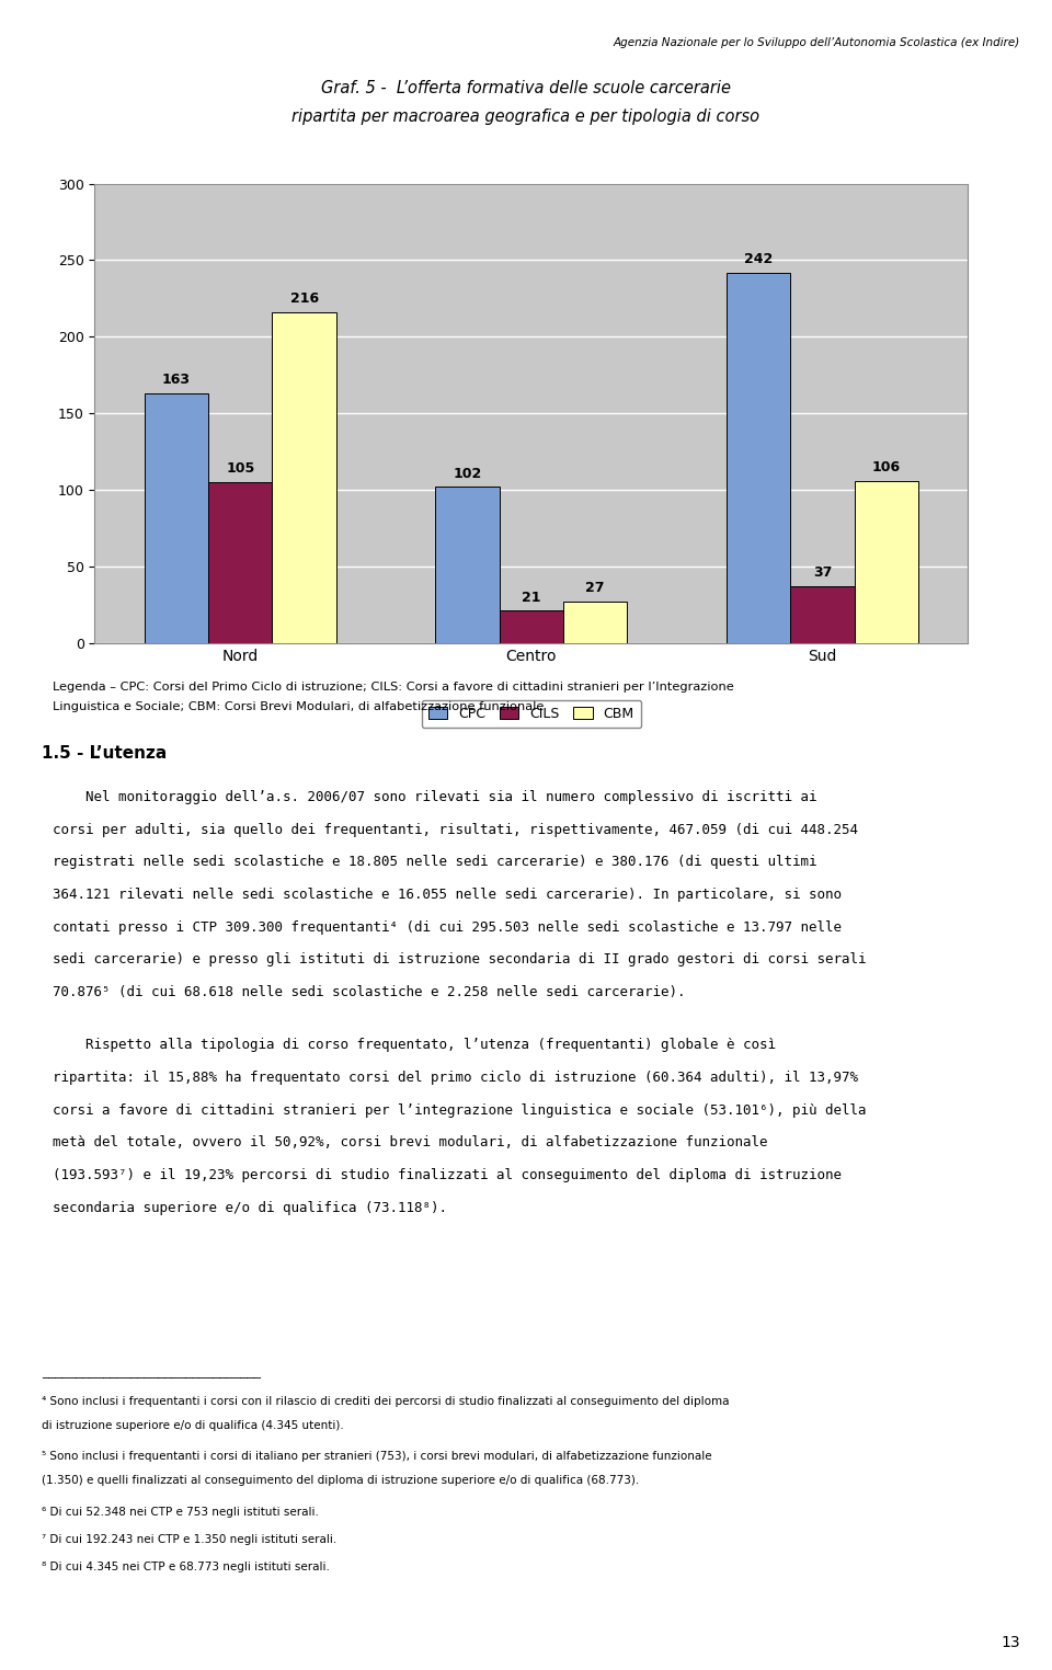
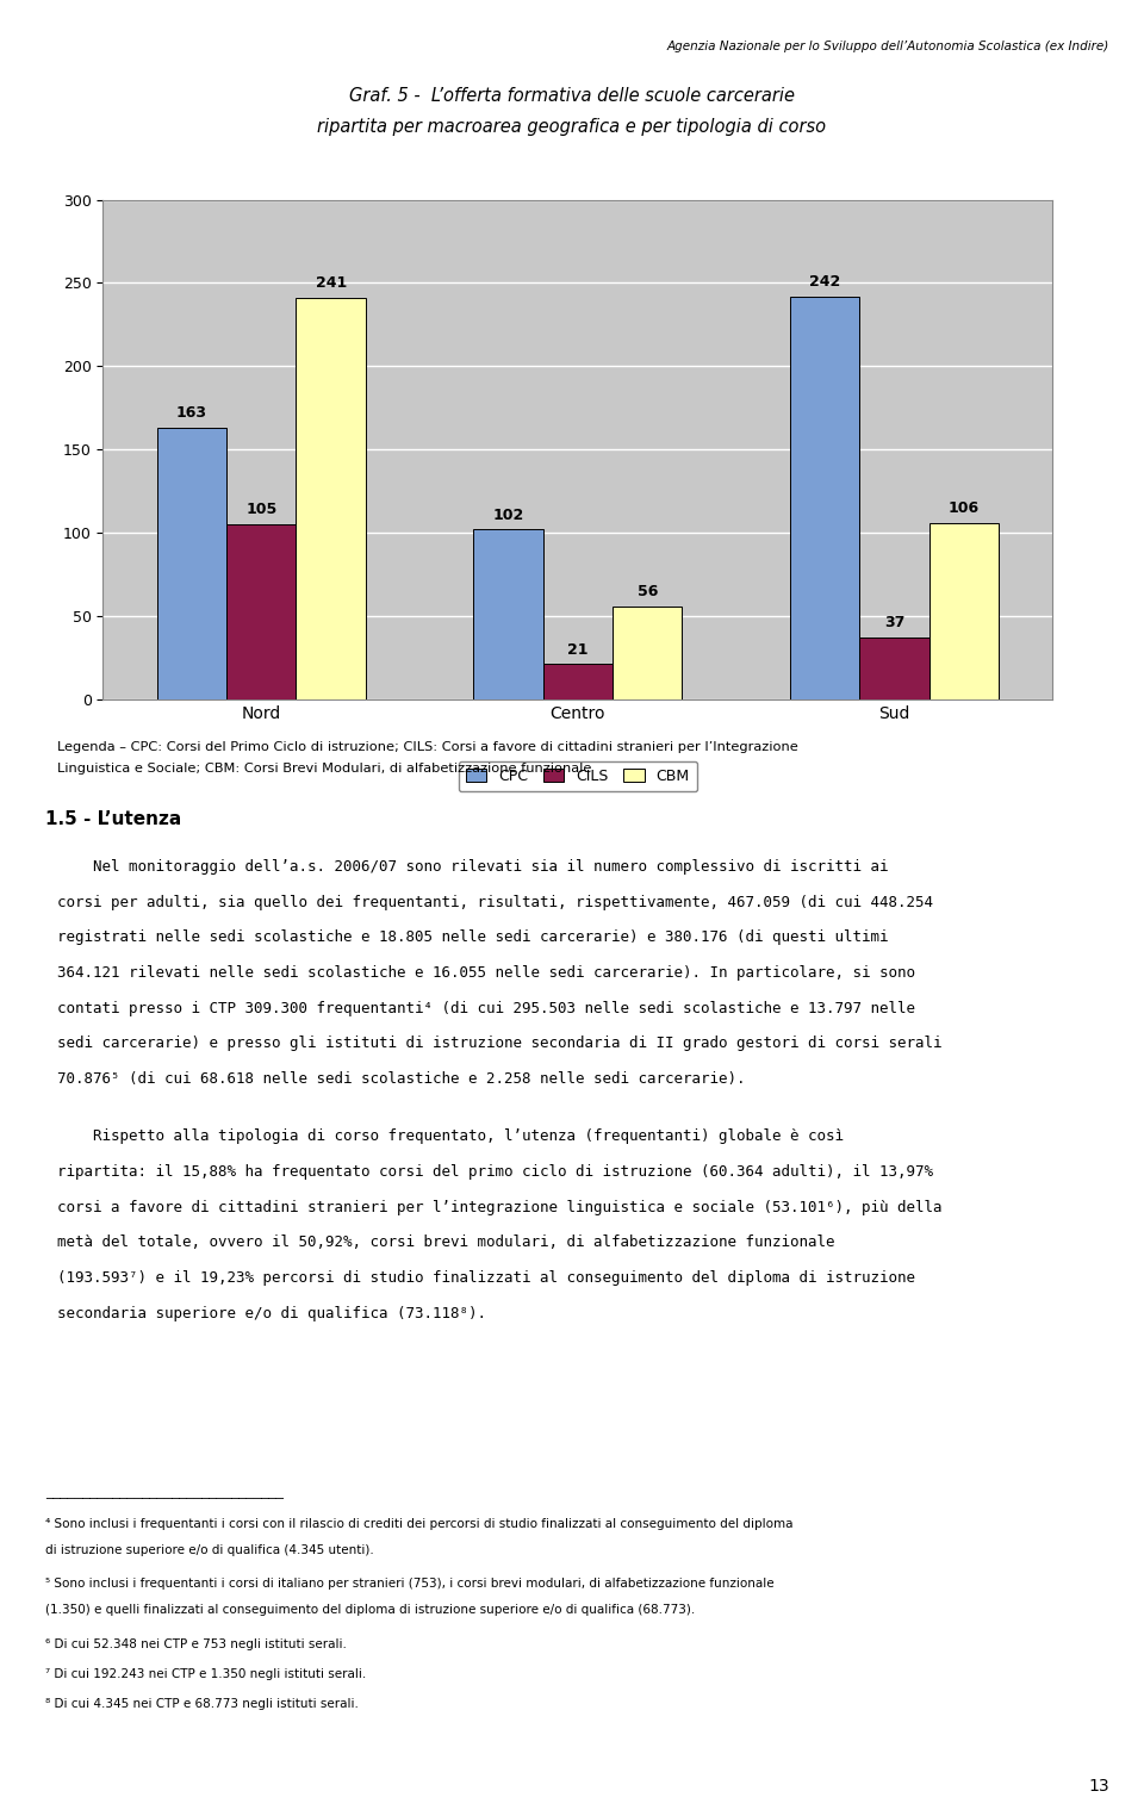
CBM/Nord: 216 -> 241
CBM/Centro: 27 -> 56
